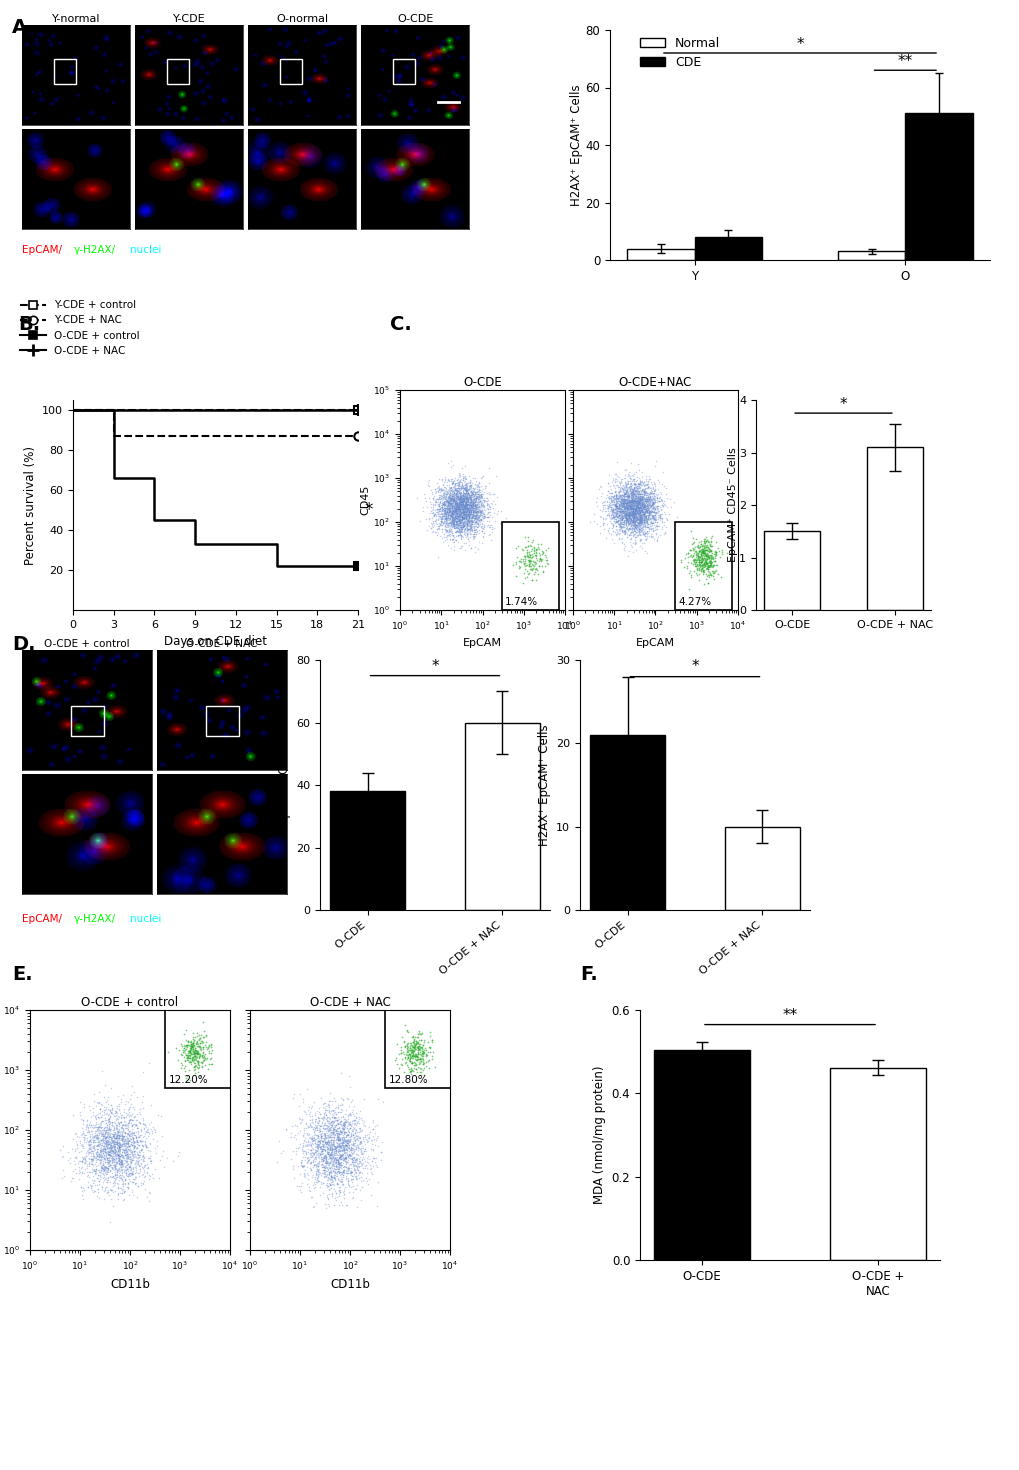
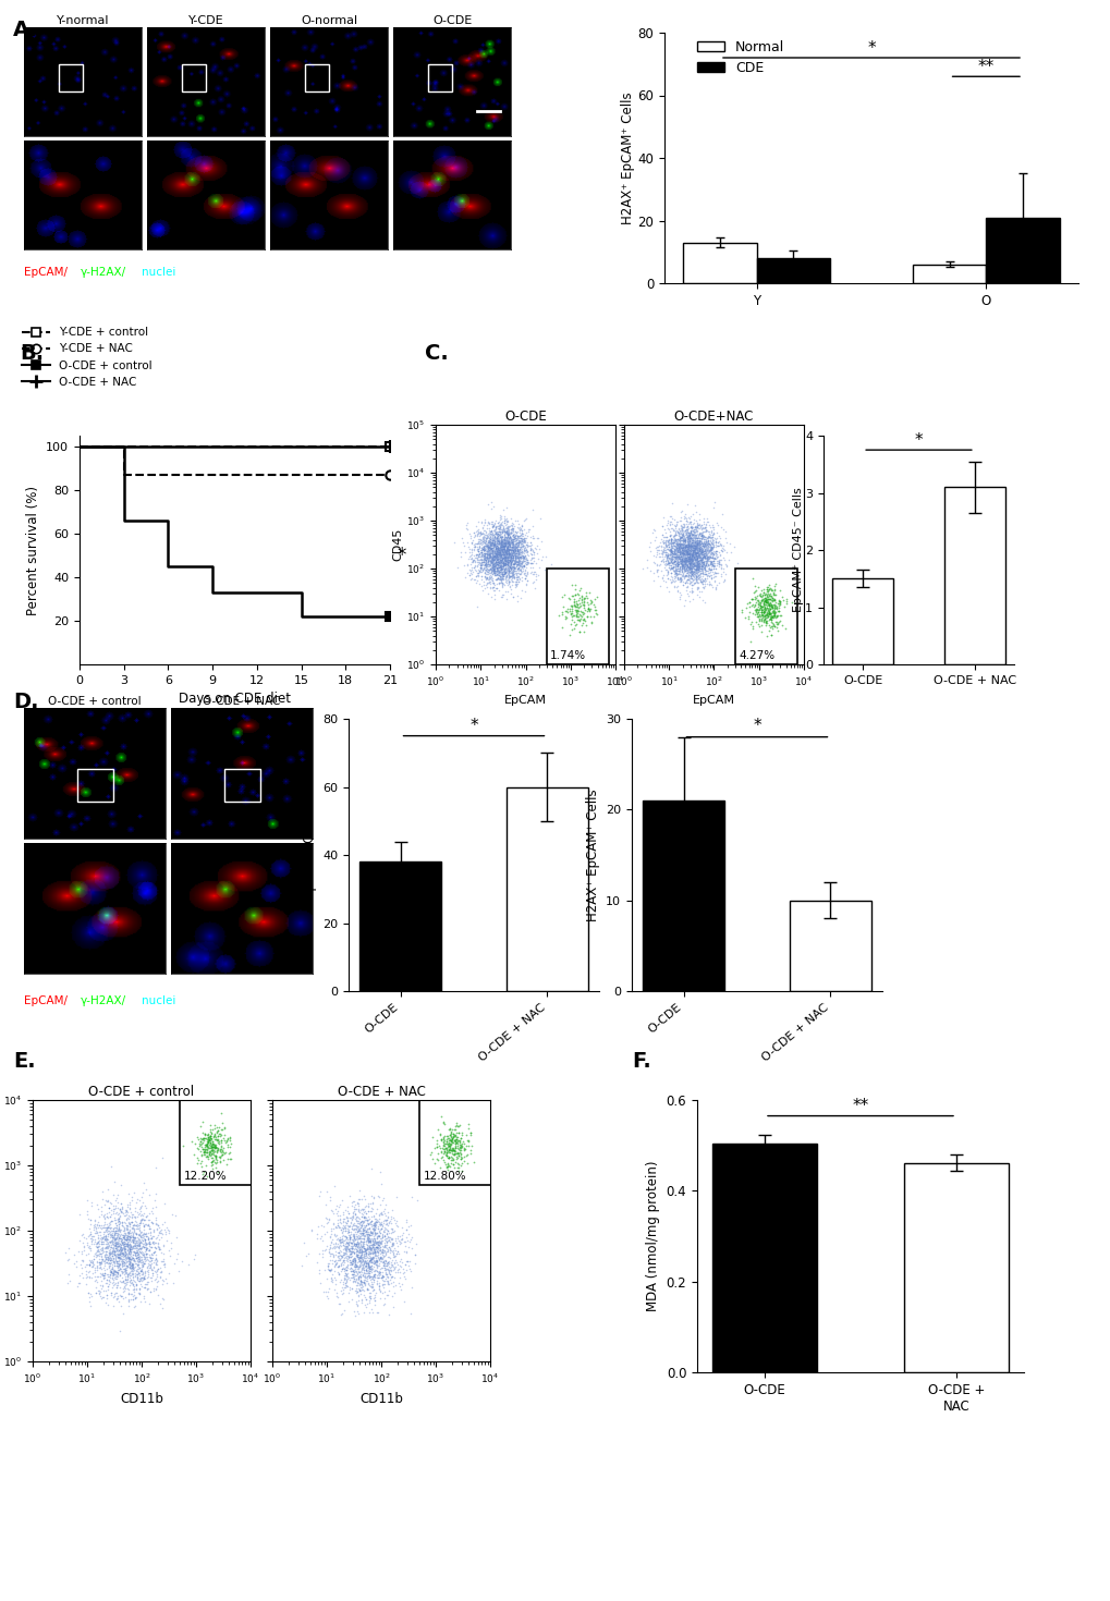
Normal/Y: 4 -> 13
Normal/O: 3 -> 6
CDE/O: 51 -> 21
